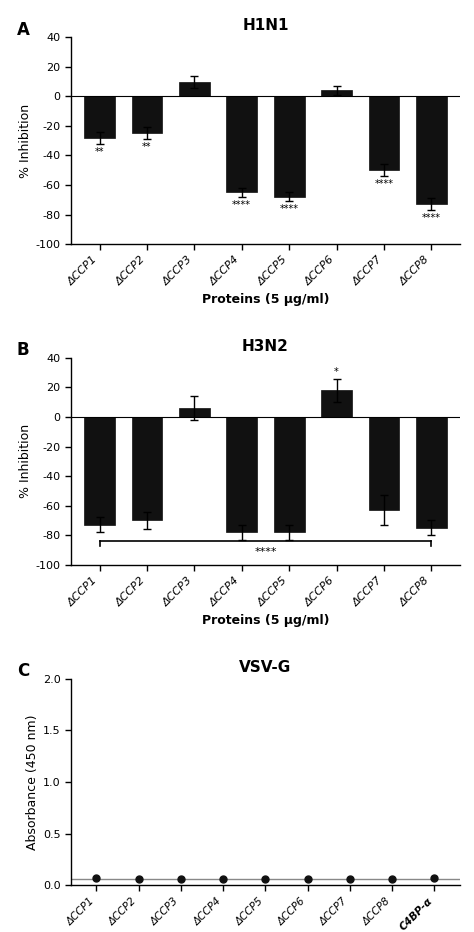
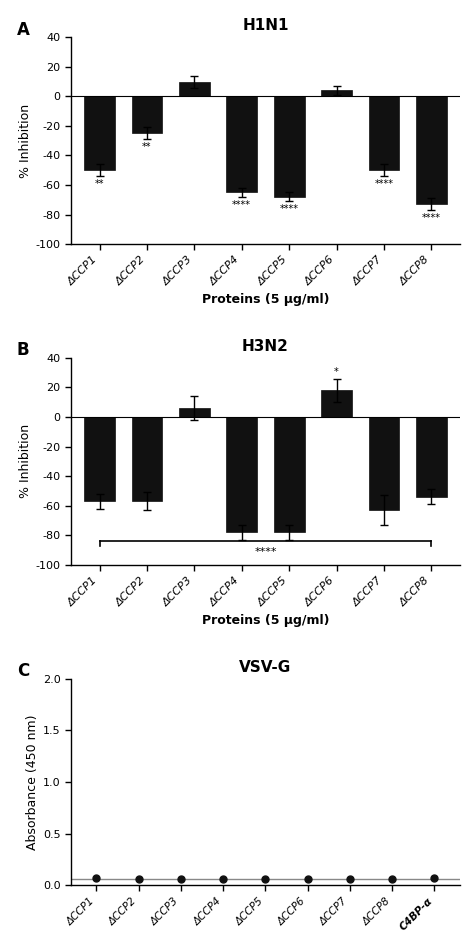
H1N1/ΔCCP1: -28 -> -50
H3N2/ΔCCP1: -73 -> -57
H3N2/ΔCCP2: -70 -> -57
H3N2/ΔCCP8: -75 -> -54
